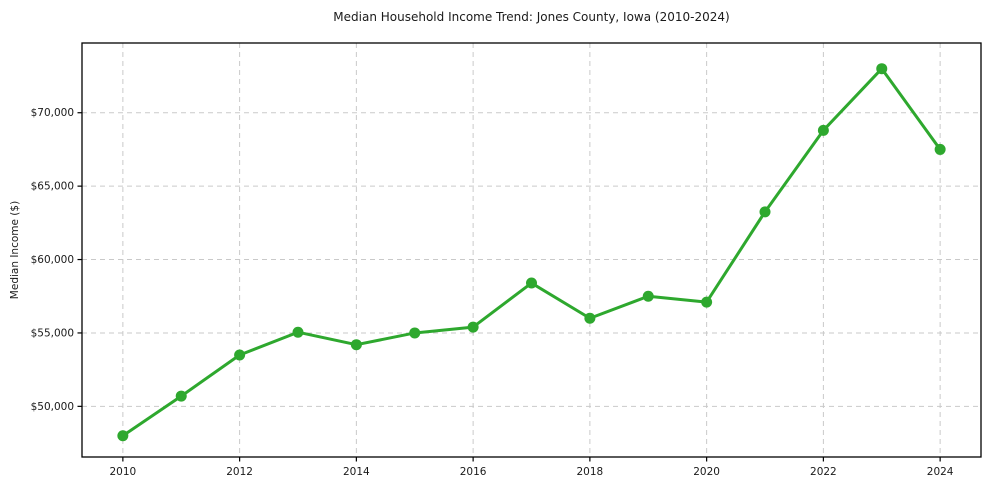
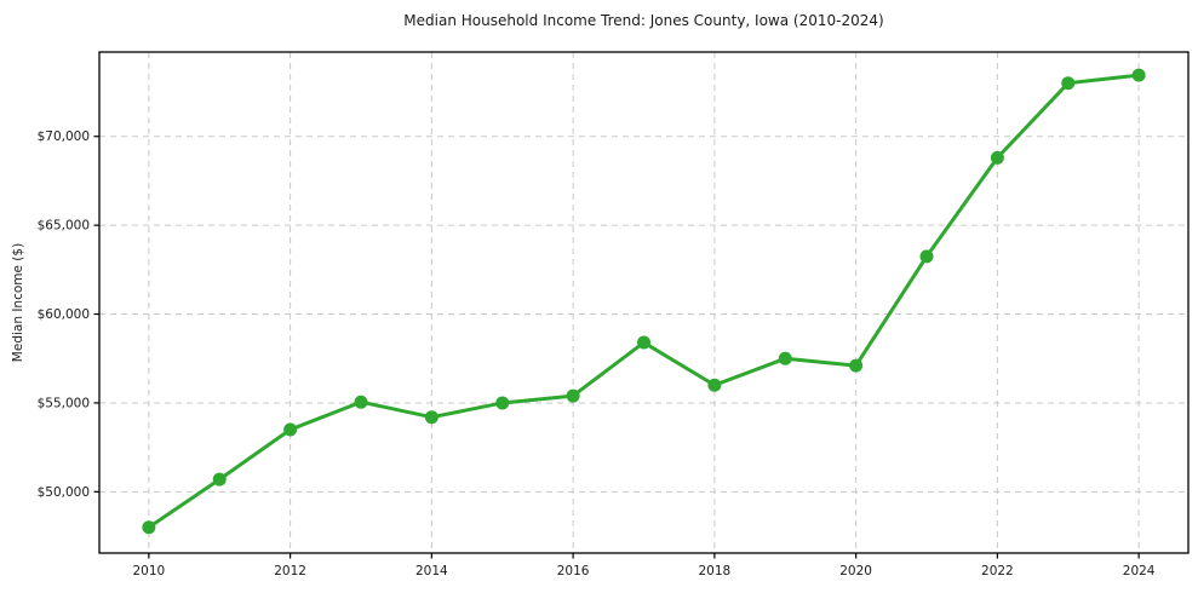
2024: $67500 -> $73400
